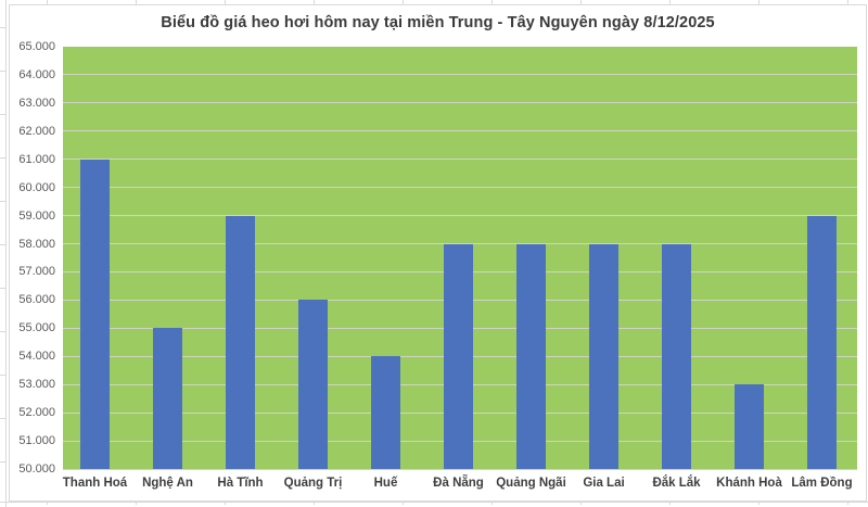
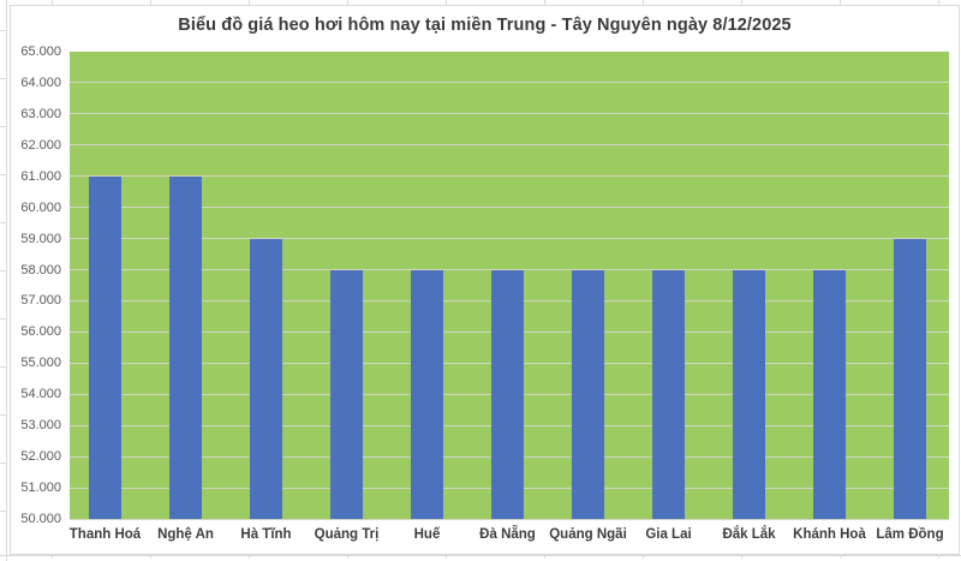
Nghệ An: 55000 -> 61000
Quảng Trị: 56000 -> 58000
Huế: 54000 -> 58000
Khánh Hoà: 53000 -> 58000
